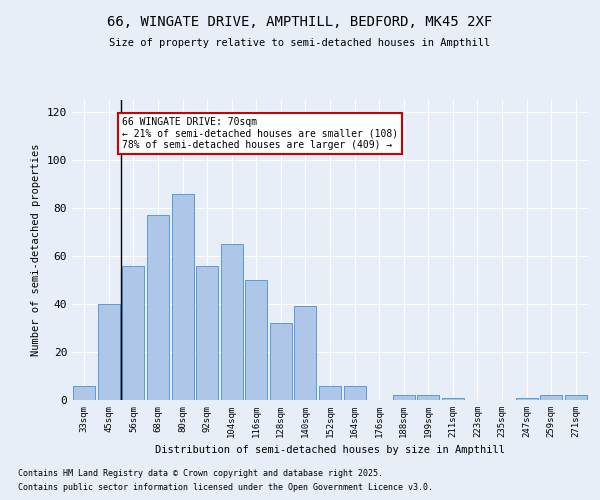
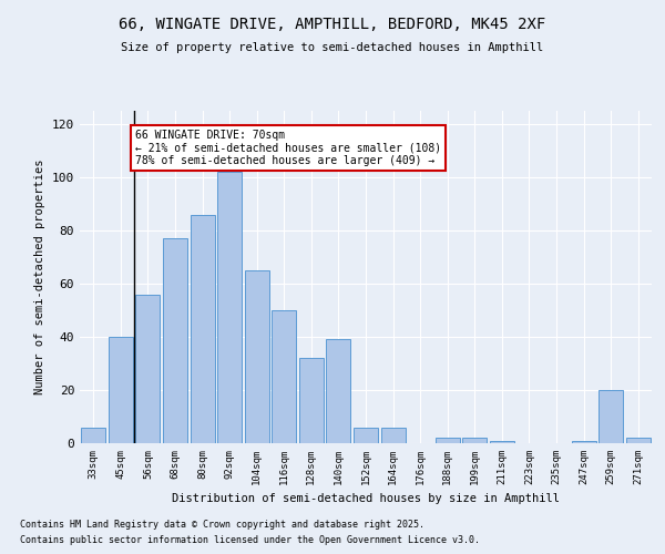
92sqm: 56 -> 102
259sqm: 2 -> 20
